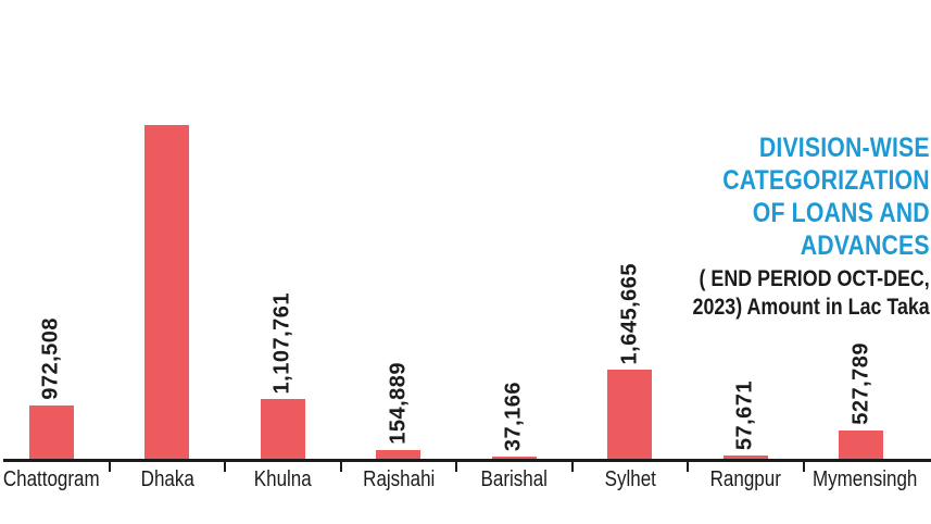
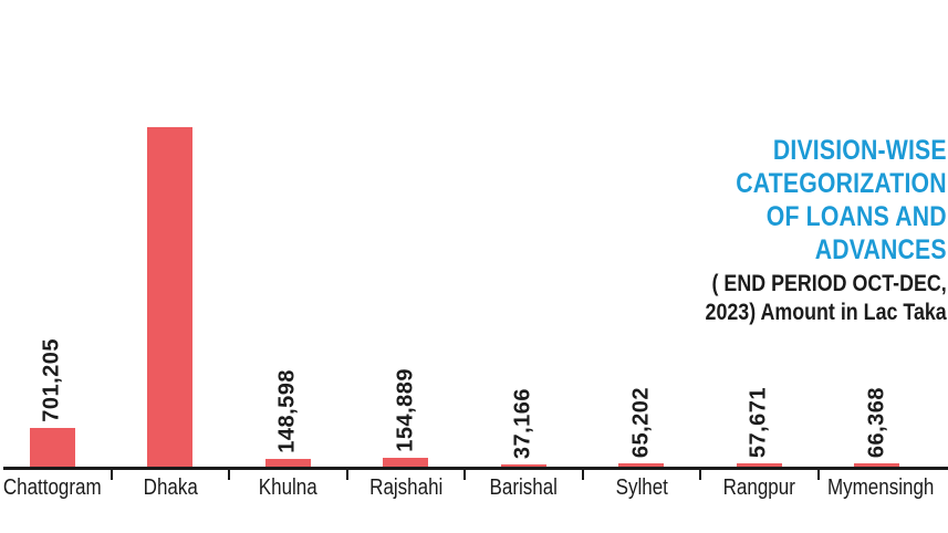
Chattogram: 972,508 -> 701,205
Khulna: 1,107,761 -> 148,598
Sylhet: 1,645,665 -> 65,202
Mymensingh: 527,789 -> 66,368
